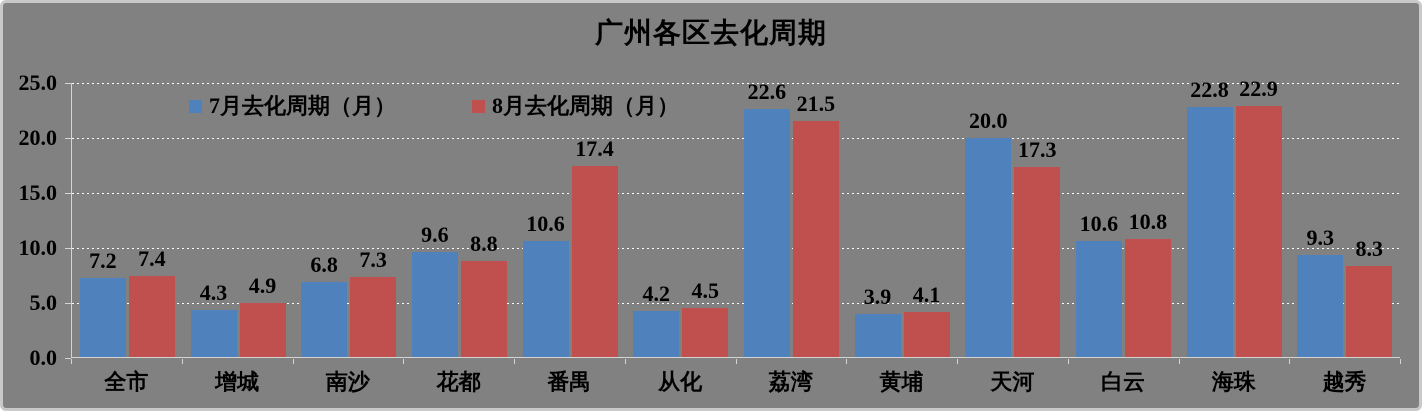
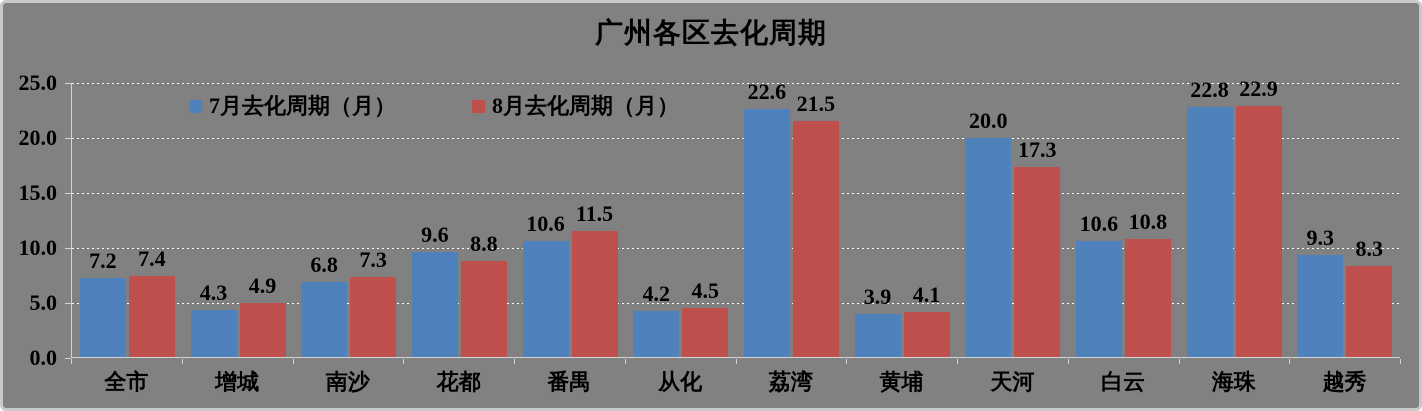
8月去化周期（月）/番禺: 17.4 -> 11.5
